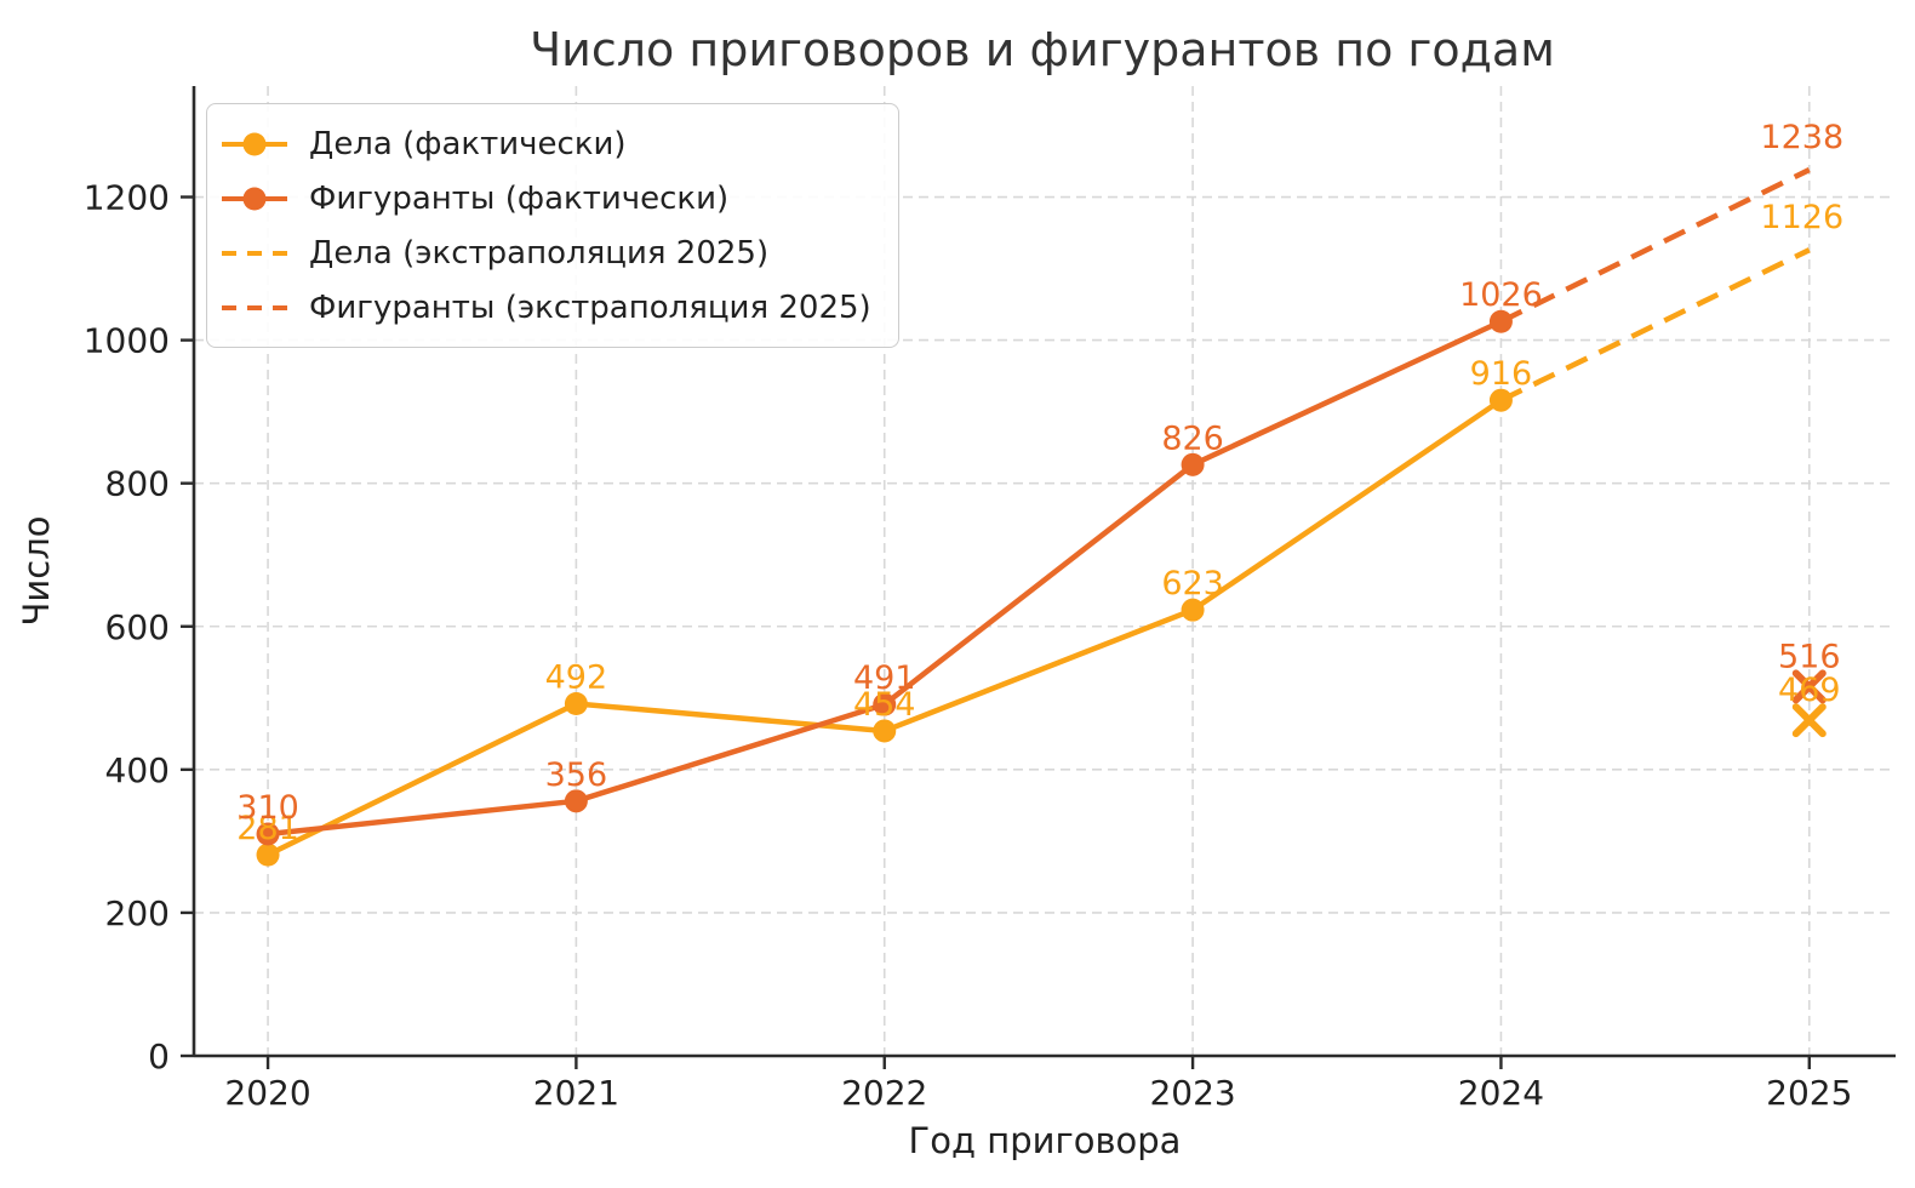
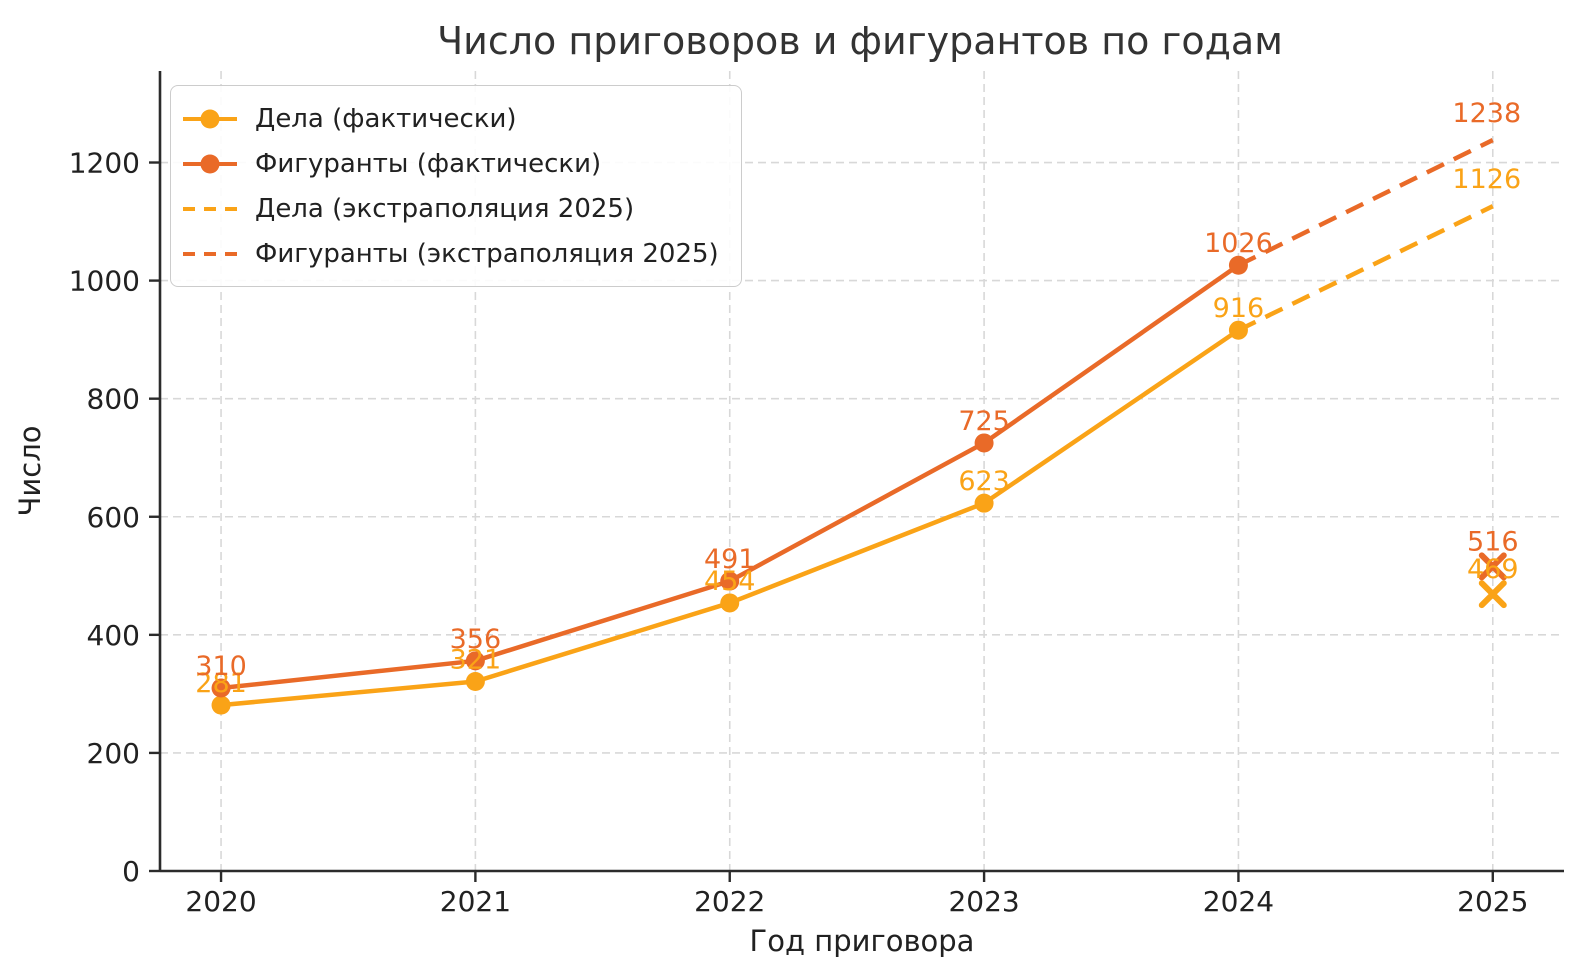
Дела (фактически)/2021: 492 -> 321
Фигуранты (фактически)/2023: 826 -> 725
